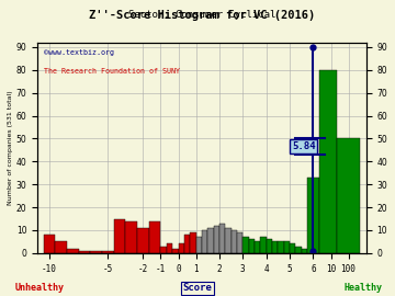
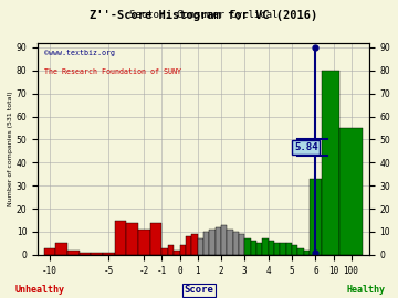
-10: 8 -> 3
100: 50 -> 55
